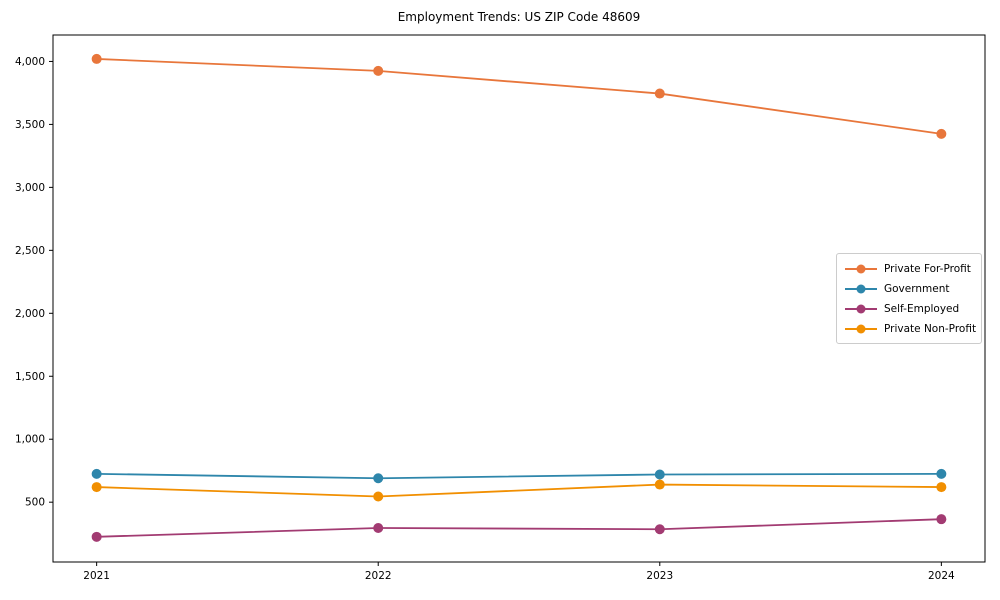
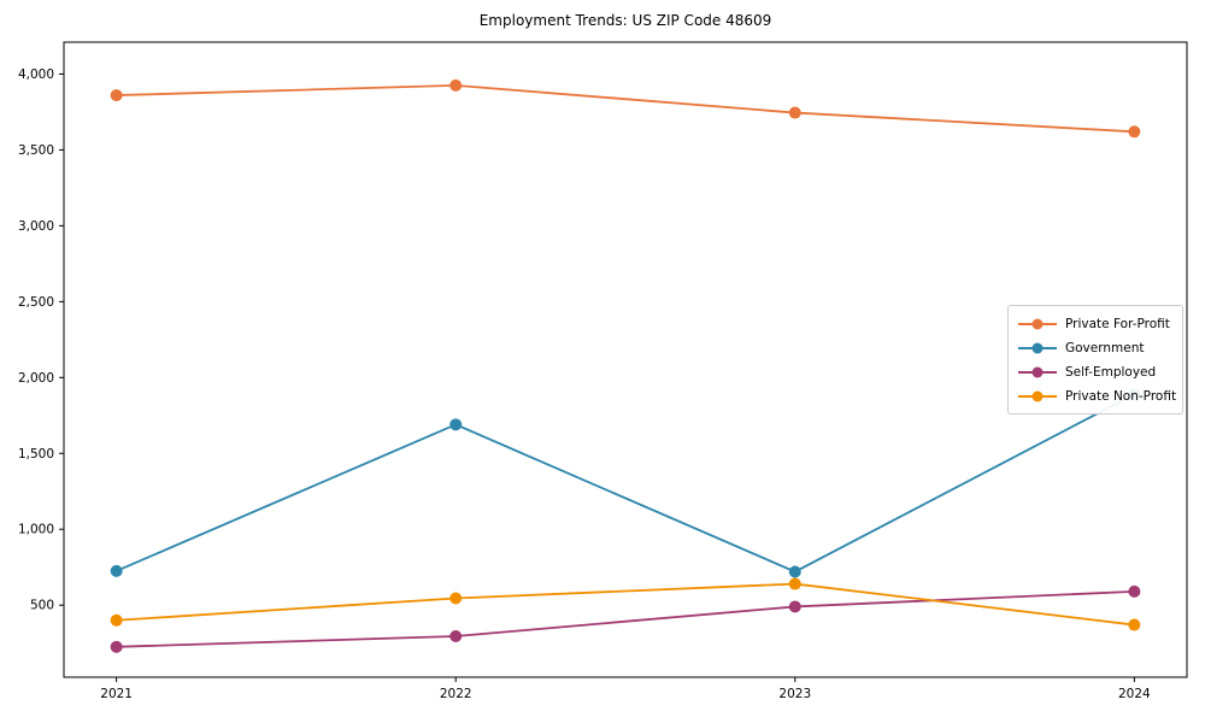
Private For-Profit/2021: 4020 -> 3860
Private Non-Profit/2021: 620 -> 400
Government/2022: 690 -> 1690
Self-Employed/2023: 280 -> 490
Private For-Profit/2024: 3420 -> 3620
Government/2024: 720 -> 1890
Self-Employed/2024: 360 -> 590
Private Non-Profit/2024: 620 -> 370
